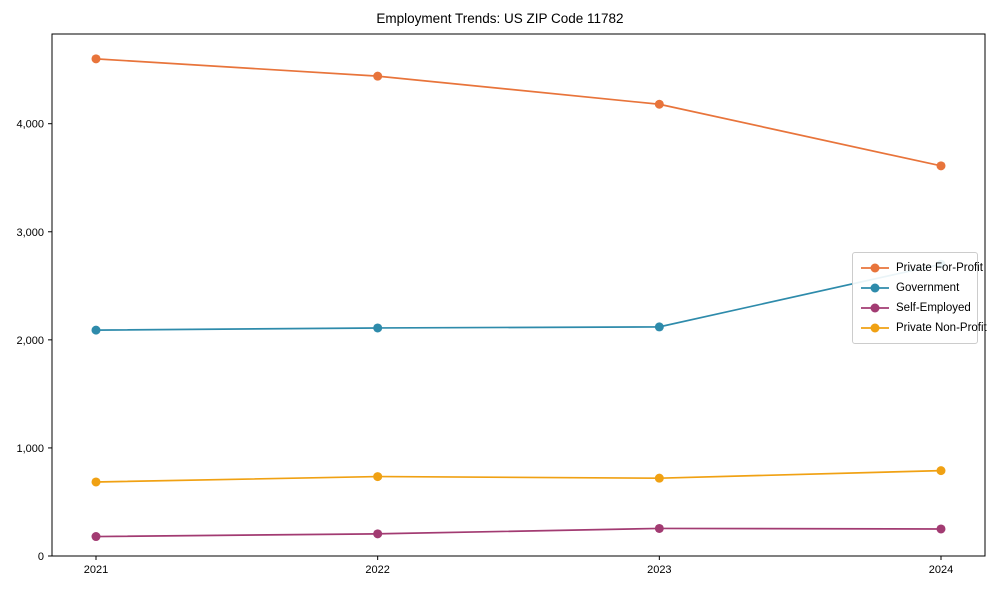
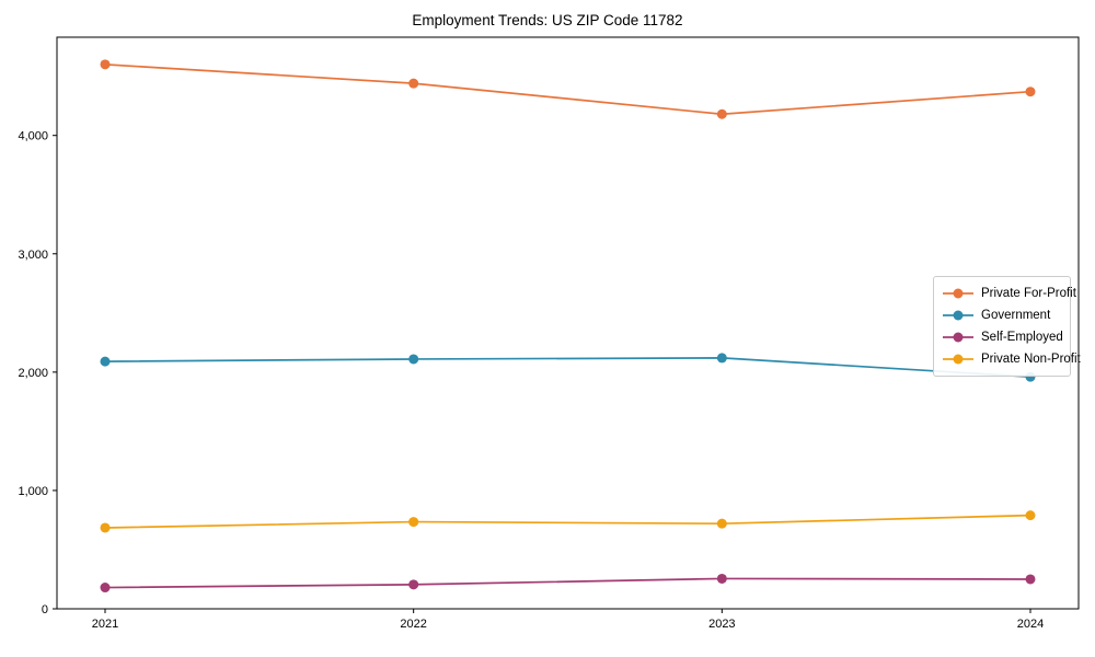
Private For-Profit/2024: 3610 -> 4370
Government/2024: 2700 -> 1960
